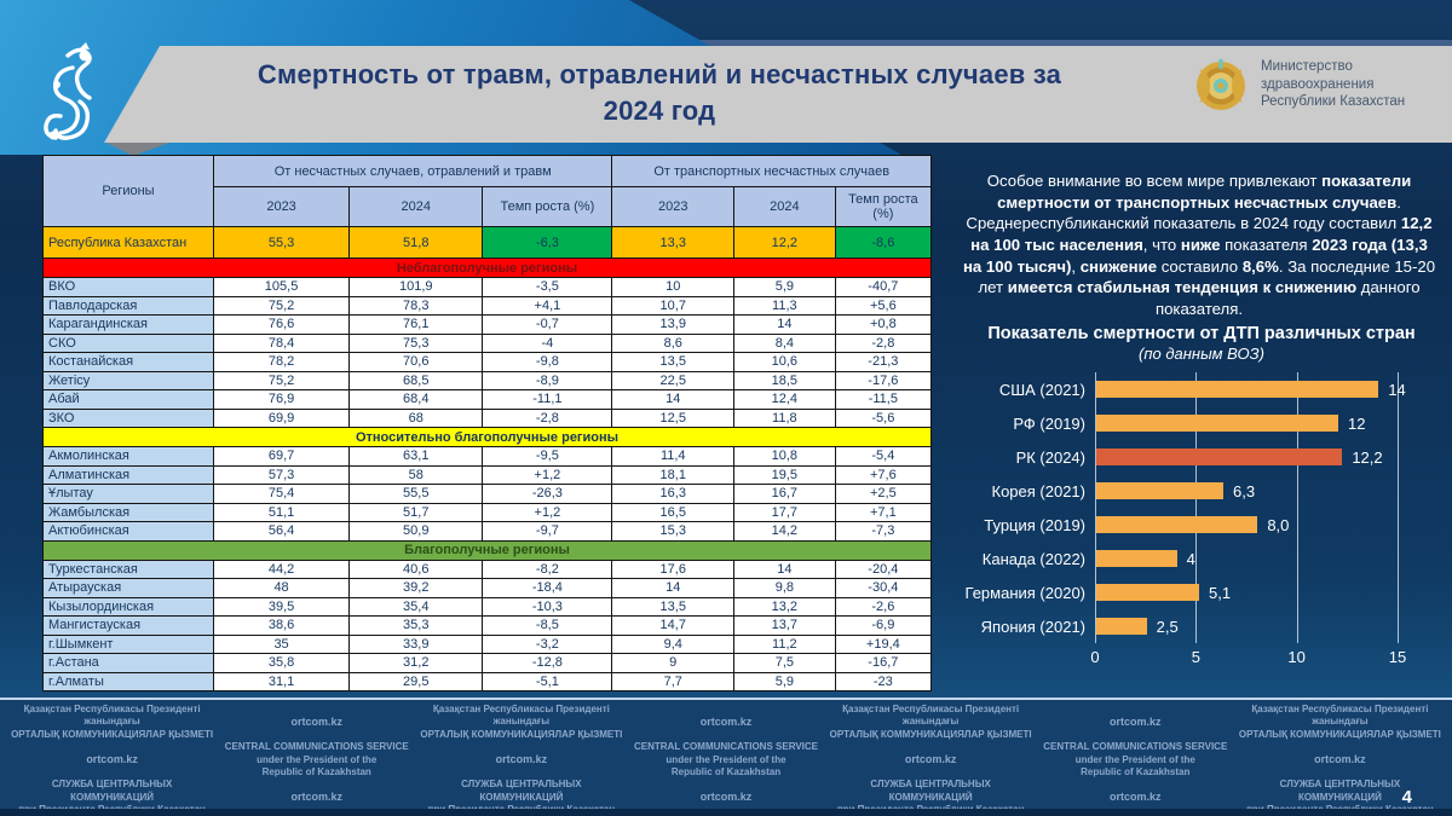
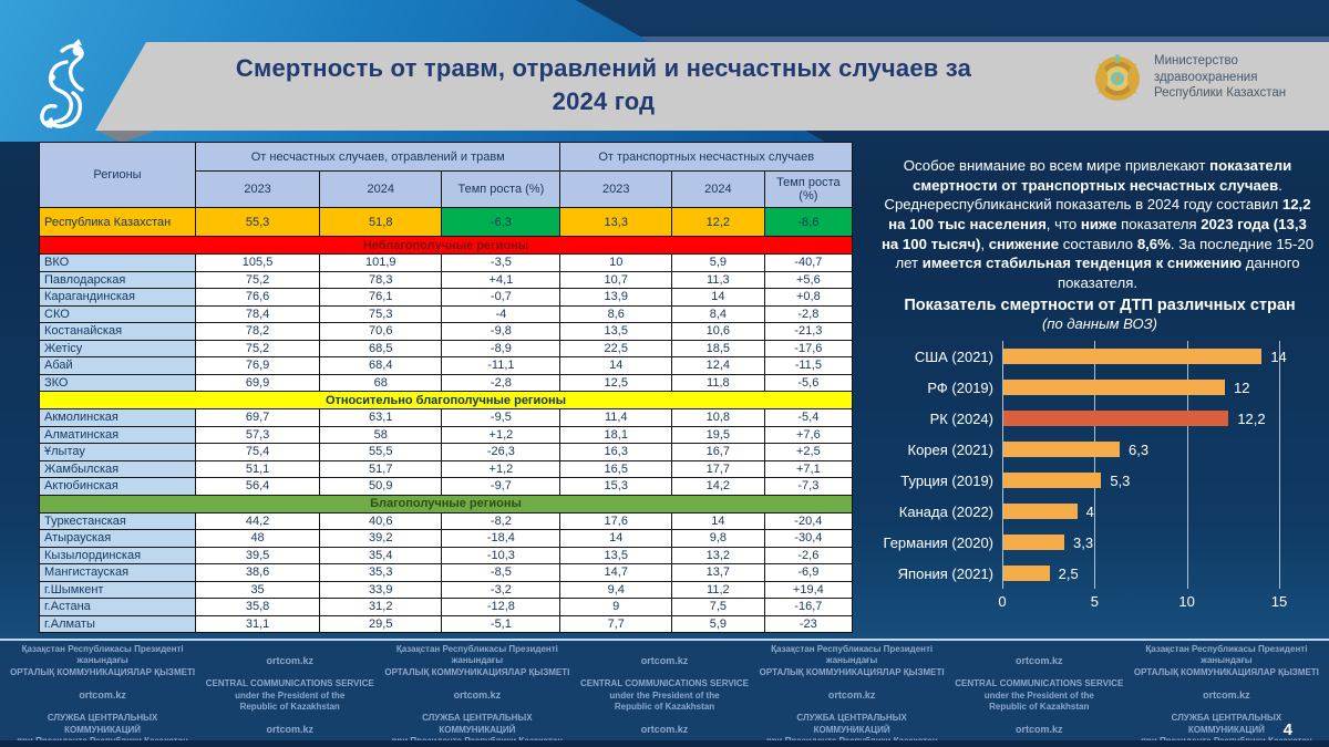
Турция (2019): 8,0 -> 5,3
Германия (2020): 5,1 -> 3,3
